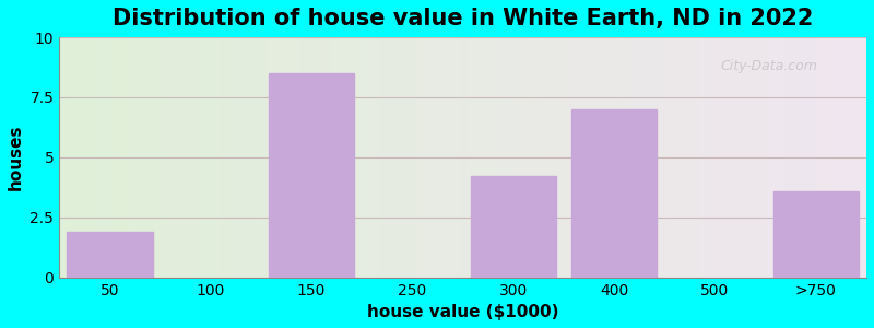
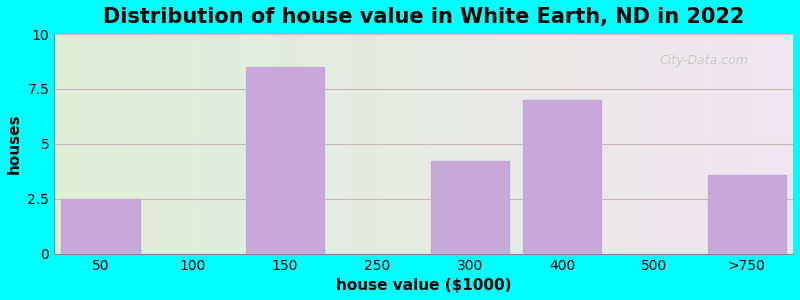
50: 1.9 -> 2.5
